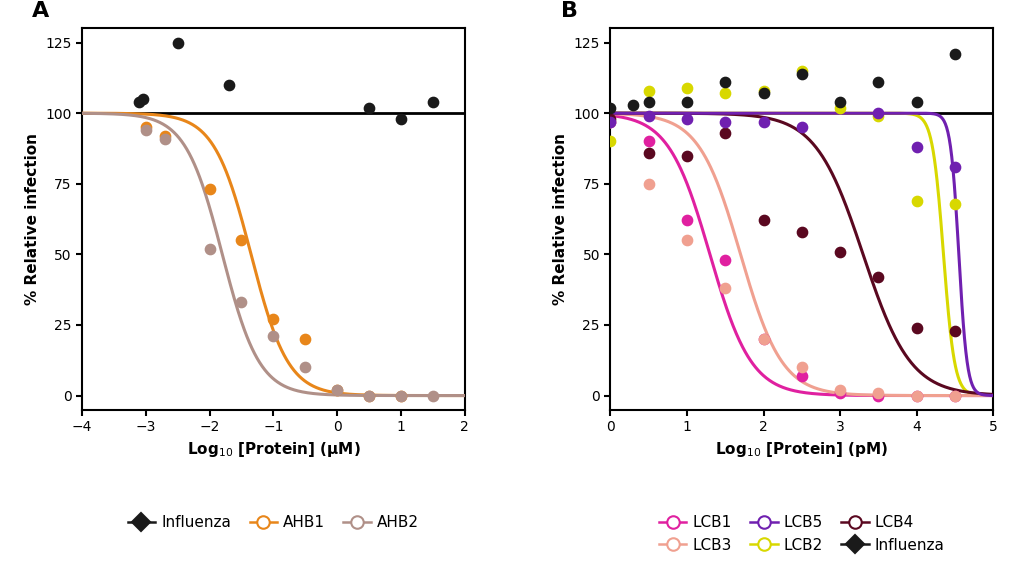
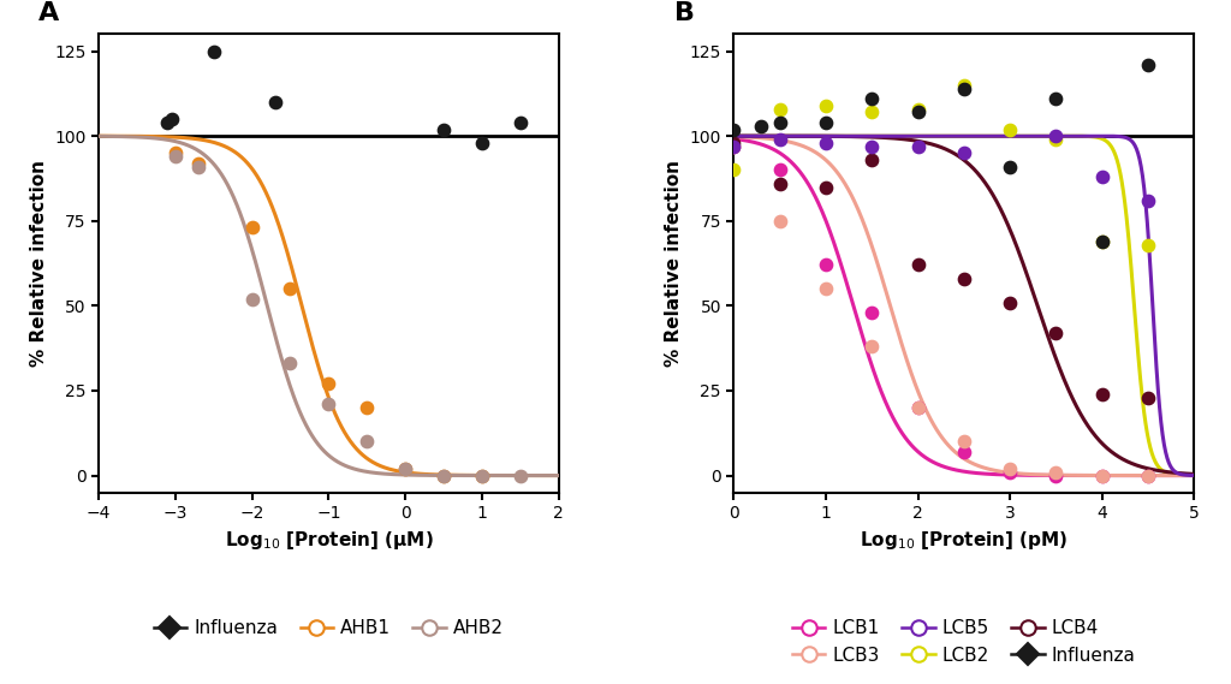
Influenza/3: 104 -> 91
Influenza/4: 104 -> 69
